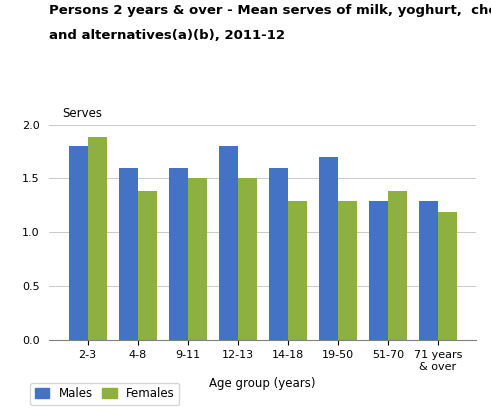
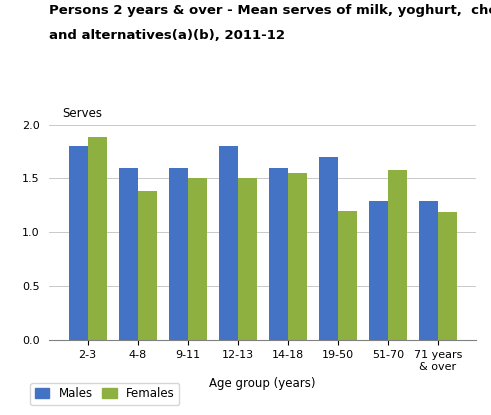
Females/14-18: 1.29 -> 1.55
Females/19-50: 1.29 -> 1.20
Females/51-70: 1.38 -> 1.58
